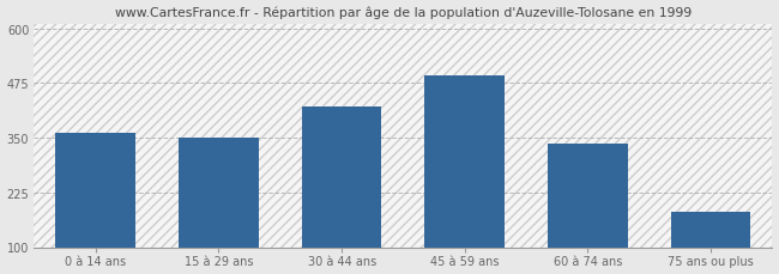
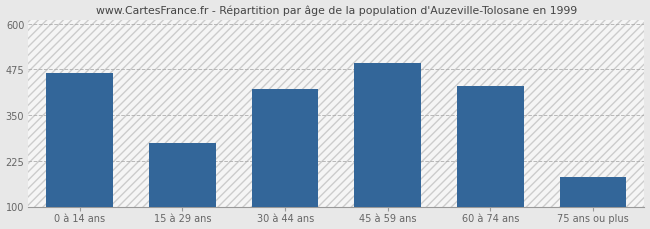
0 à 14 ans: 362 -> 465
15 à 29 ans: 351 -> 275
60 à 74 ans: 337 -> 430
